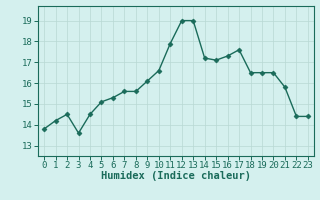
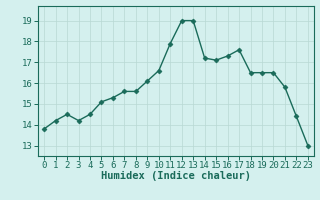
3: 13.6 -> 14.2
23: 14.4 -> 13.0
